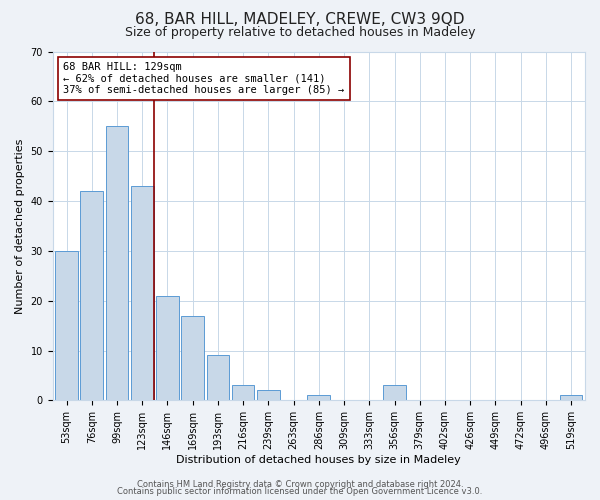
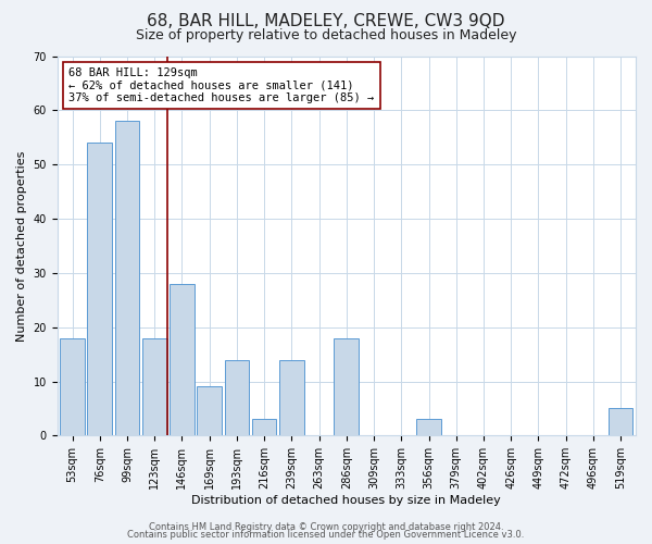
53sqm: 30 -> 18
76sqm: 42 -> 54
99sqm: 55 -> 58
123sqm: 43 -> 18
146sqm: 21 -> 28
169sqm: 17 -> 9
193sqm: 9 -> 14
239sqm: 2 -> 14
286sqm: 1 -> 18
519sqm: 1 -> 5
